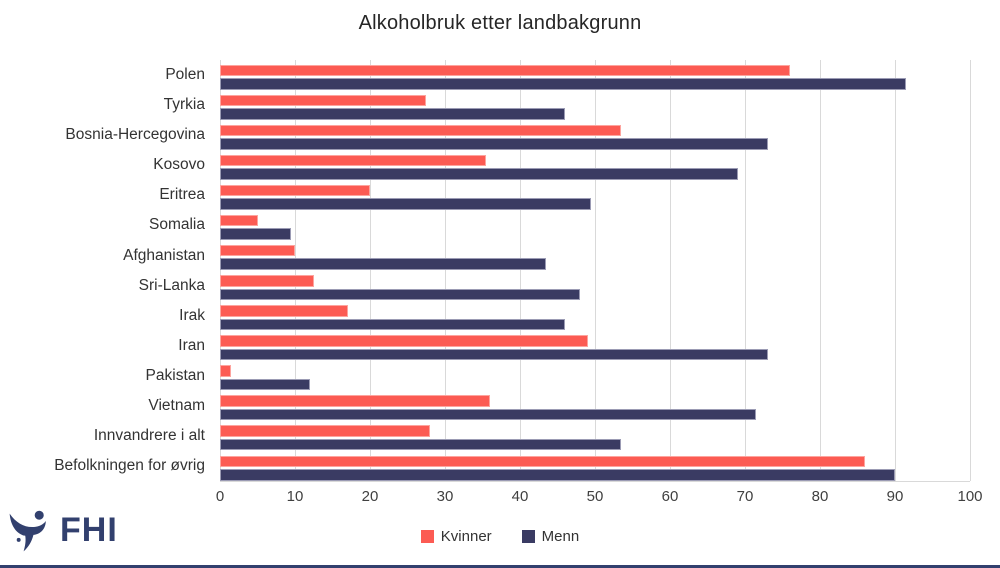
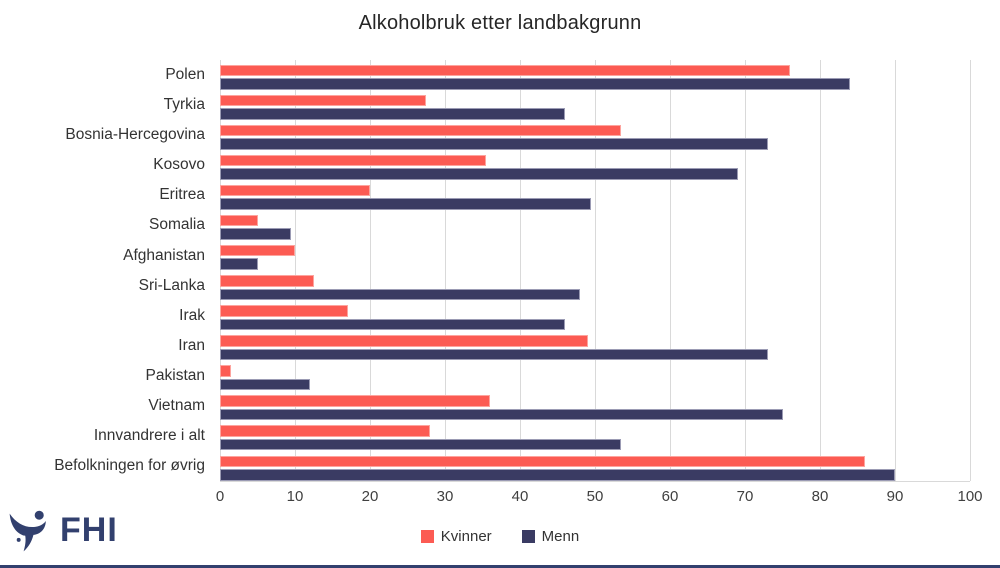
Menn/Polen: 92 -> 84
Menn/Afghanistan: 44 -> 5
Menn/Vietnam: 72 -> 75
